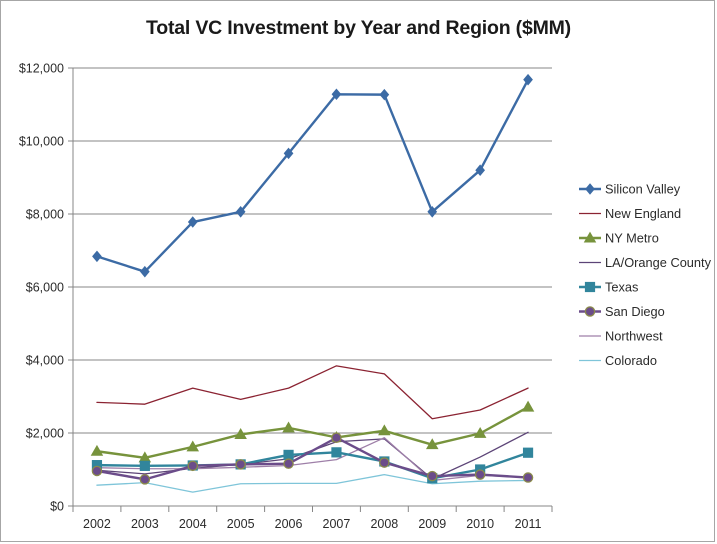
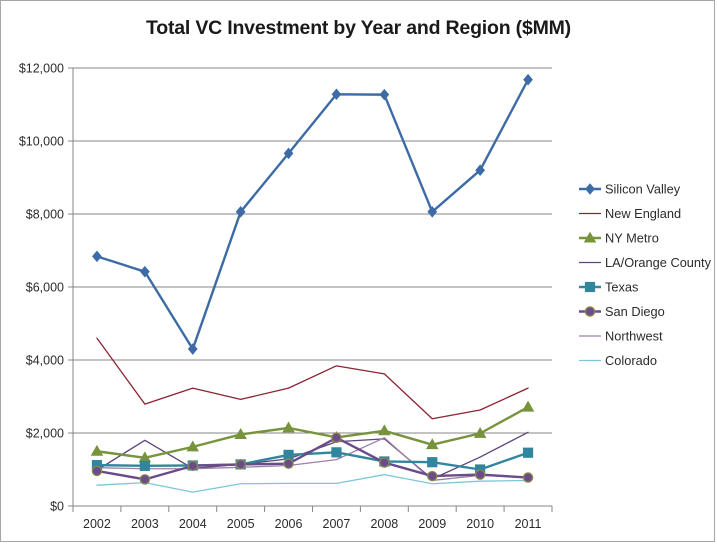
New England/2002: $2800 -> $4600
LA/Orange County/2003: $900 -> $1800
Silicon Valley/2004: $7800 -> $4300
Texas/2009: $800 -> $1200
